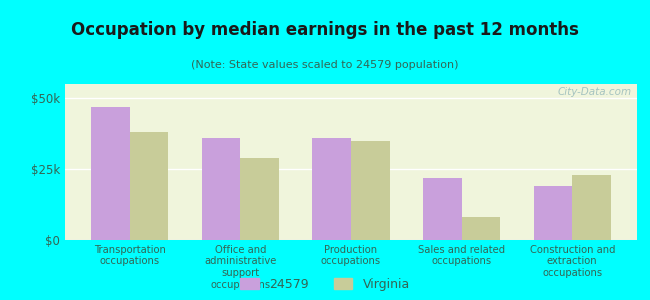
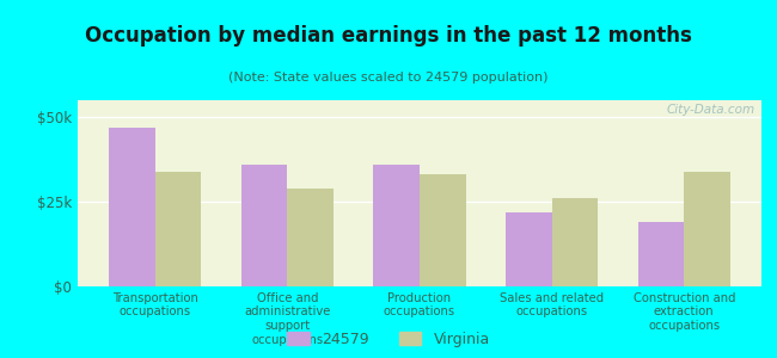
Virginia/Transportation occupations: $38k -> $34k
Virginia/Production occupations: $35k -> $33k
Virginia/Sales and related occupations: $8k -> $26k
Virginia/Construction and extraction occupations: $23k -> $34k
